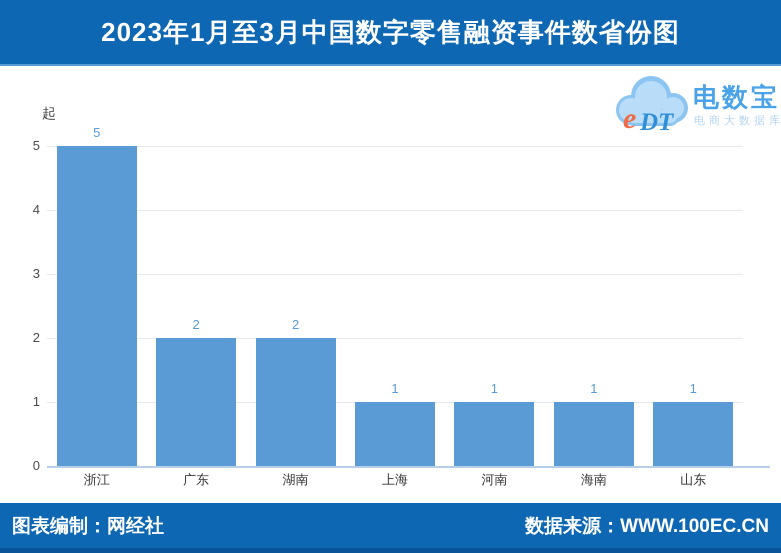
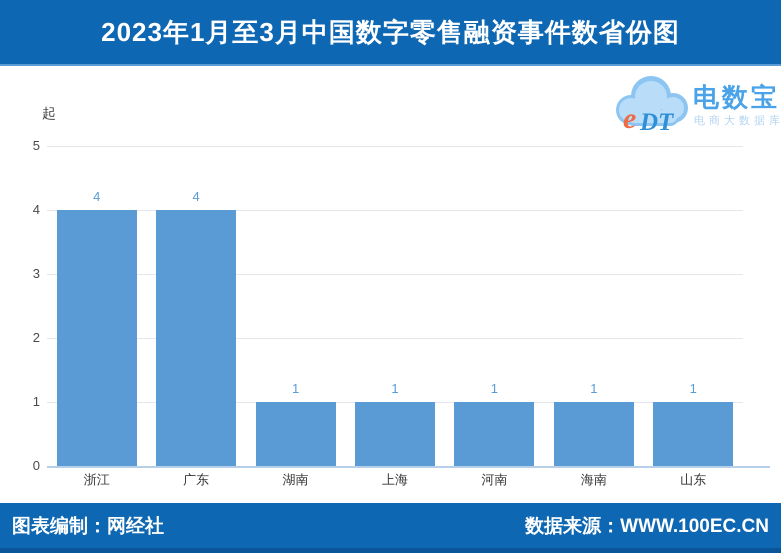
浙江: 5 -> 4
广东: 2 -> 4
湖南: 2 -> 1
